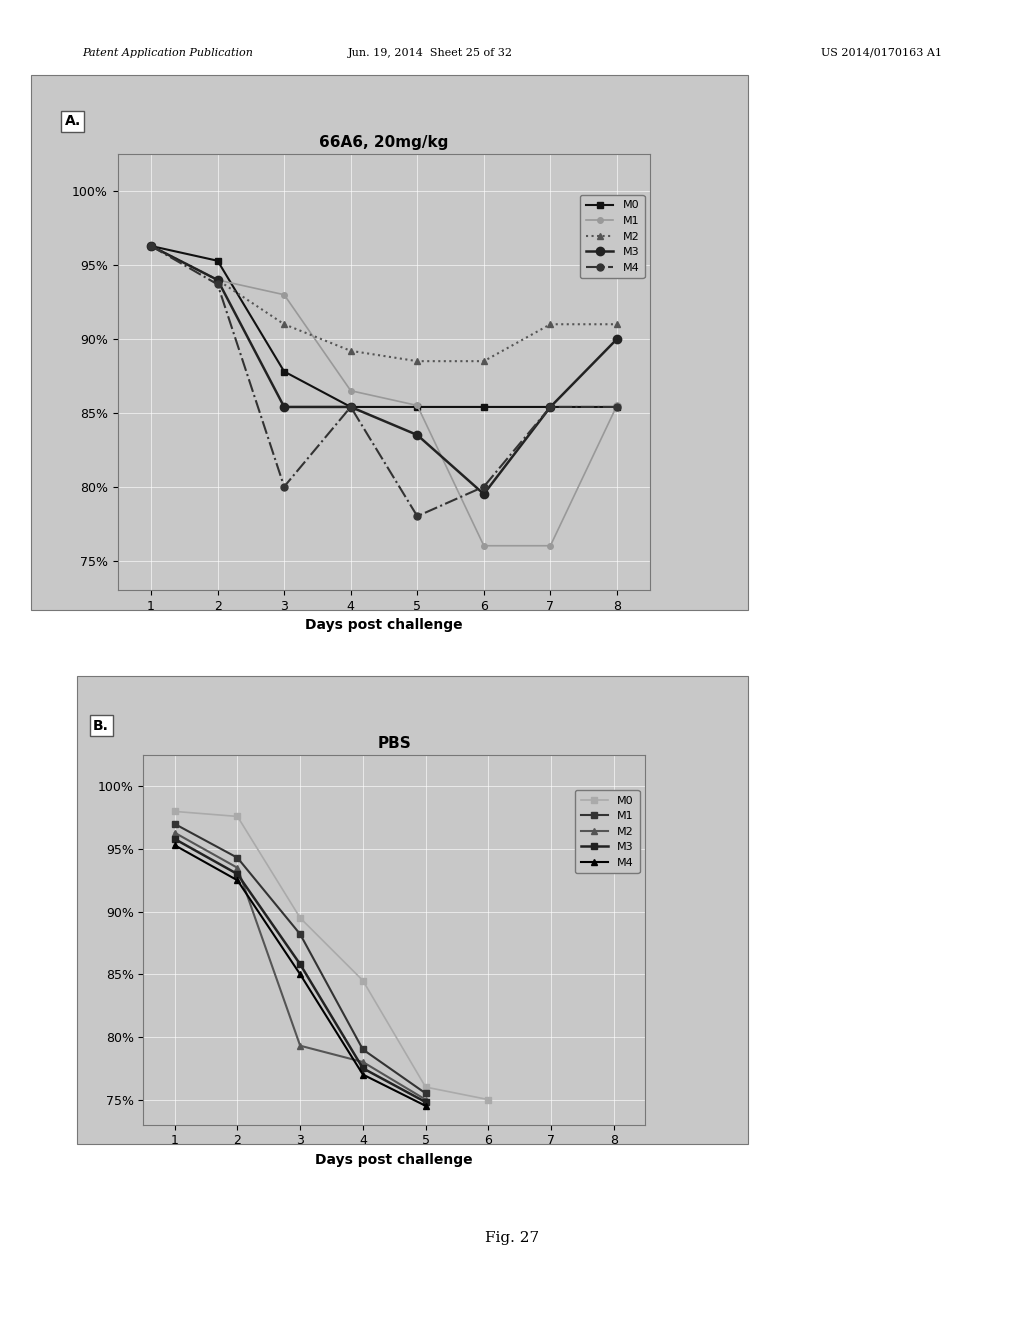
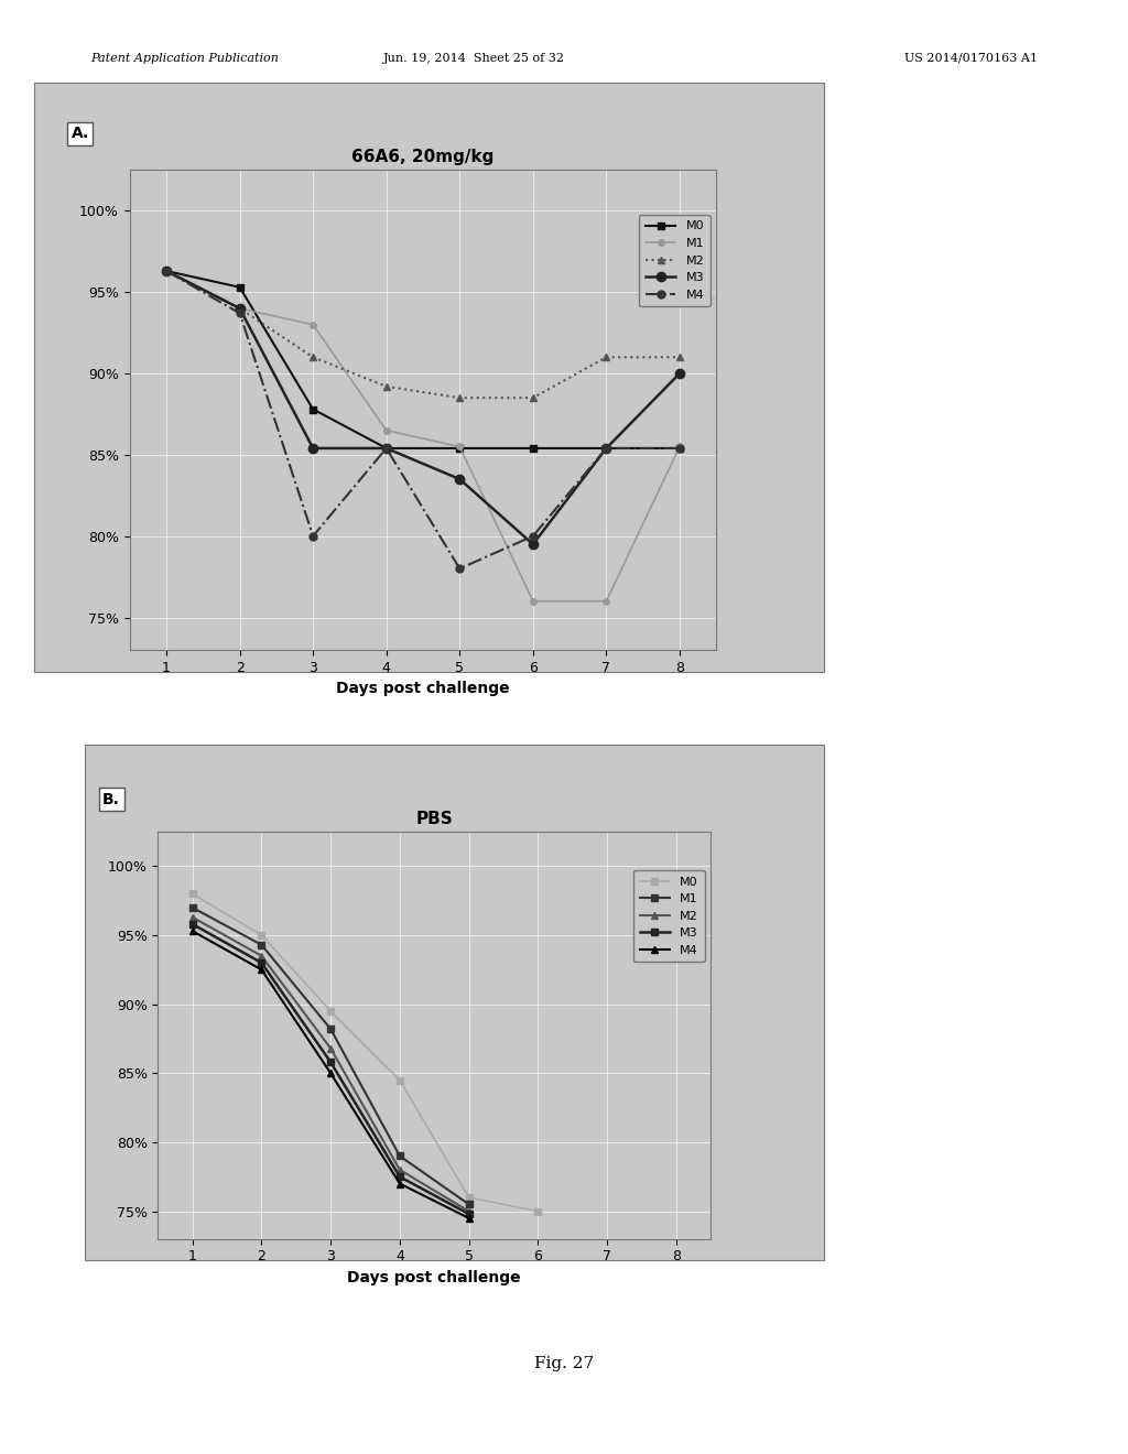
PBS/M0/2: 97.6% -> 95.0%
PBS/M2/3: 79.3% -> 86.8%
